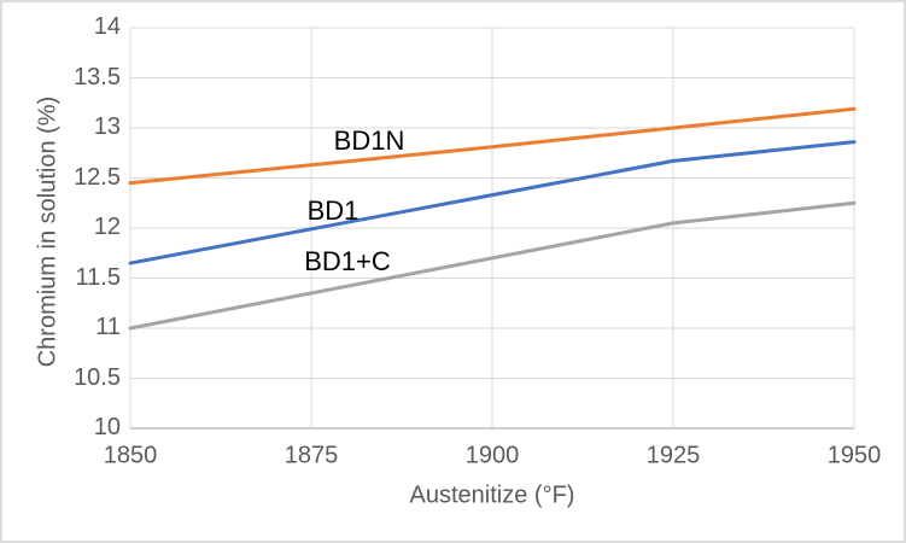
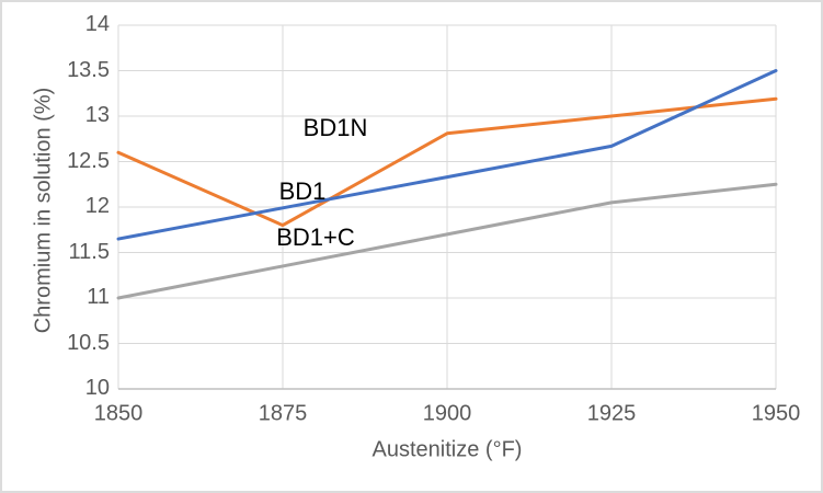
BD1N/1850: 12.4 -> 12.6
BD1N/1875: 12.6 -> 11.8
BD1/1950: 12.9 -> 13.5
